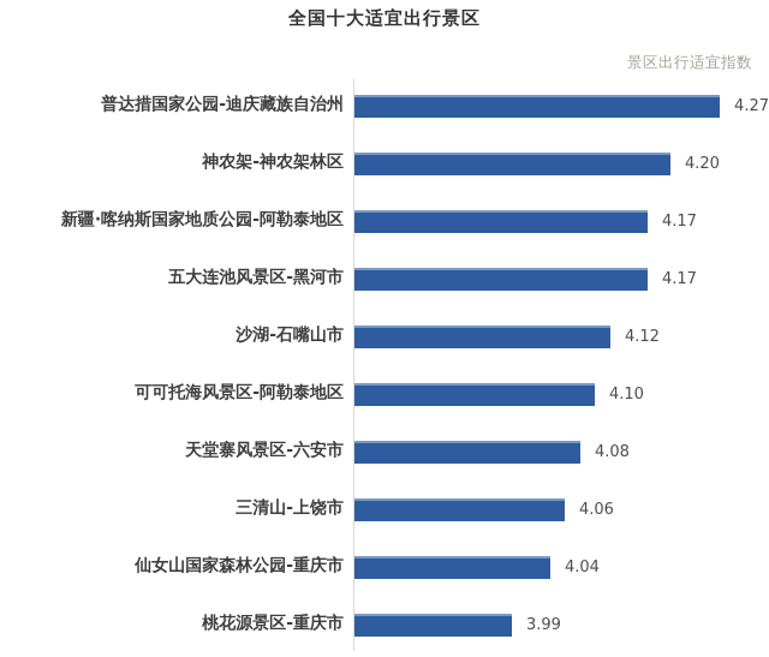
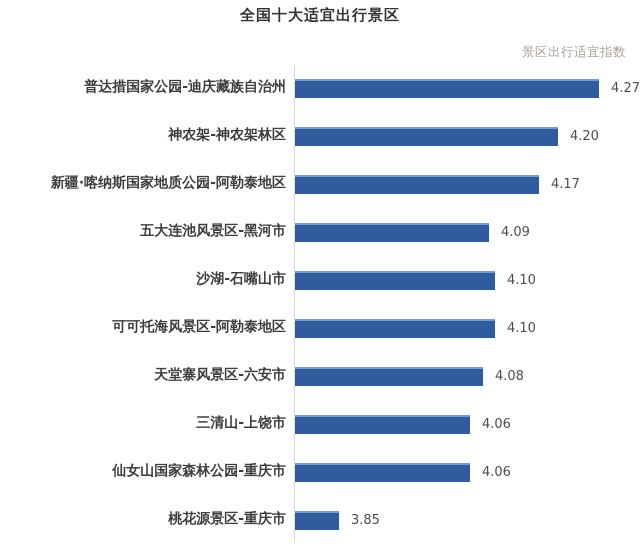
五大连池风景区-黑河市: 4.17 -> 4.09
沙湖-石嘴山市: 4.12 -> 4.10
仙女山国家森林公园-重庆市: 4.04 -> 4.06
桃花源景区-重庆市: 3.99 -> 3.85
